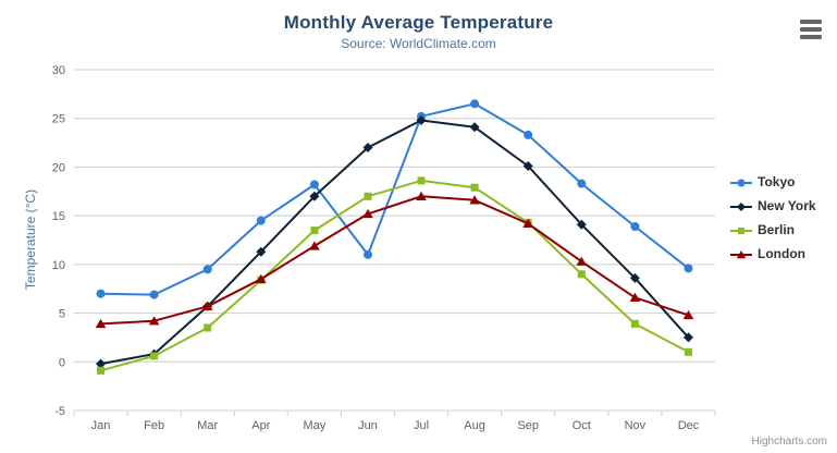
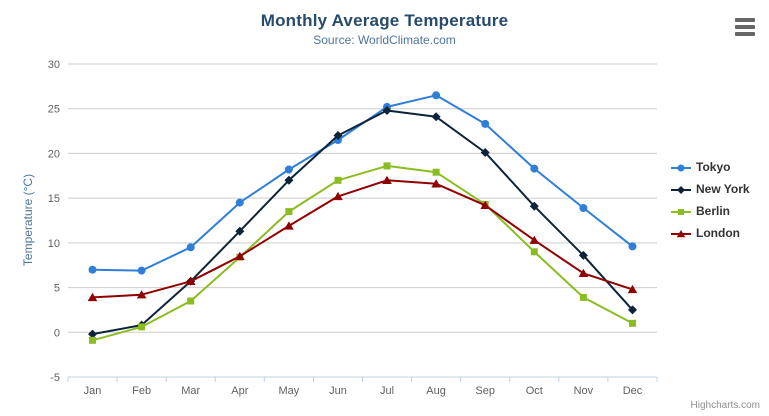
Tokyo/Jun: 11 -> 22
